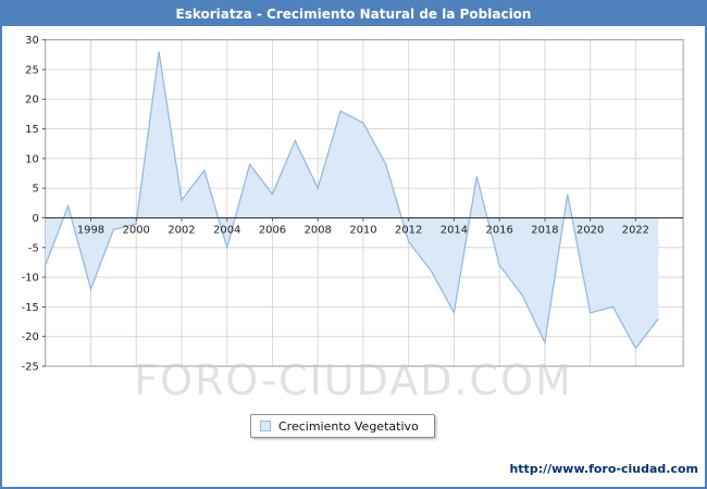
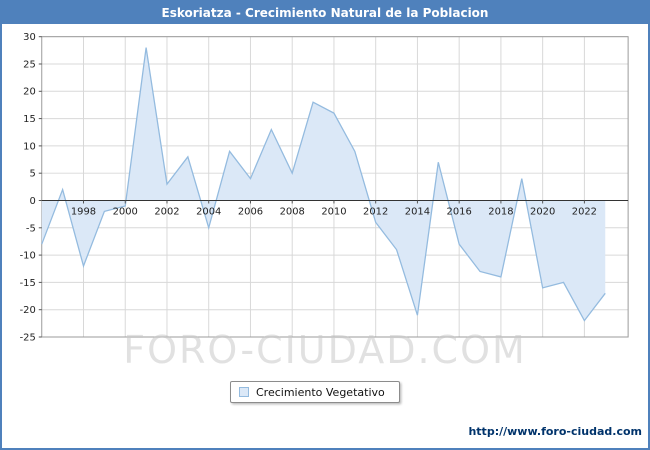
2014: -16 -> -21
2018: -21 -> -14
